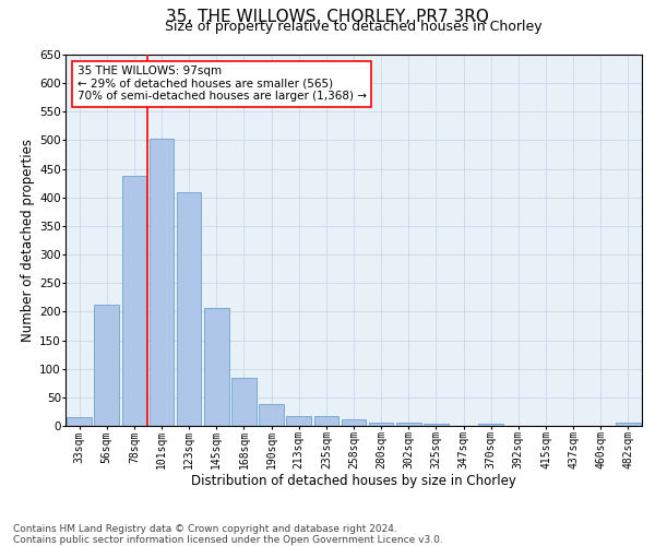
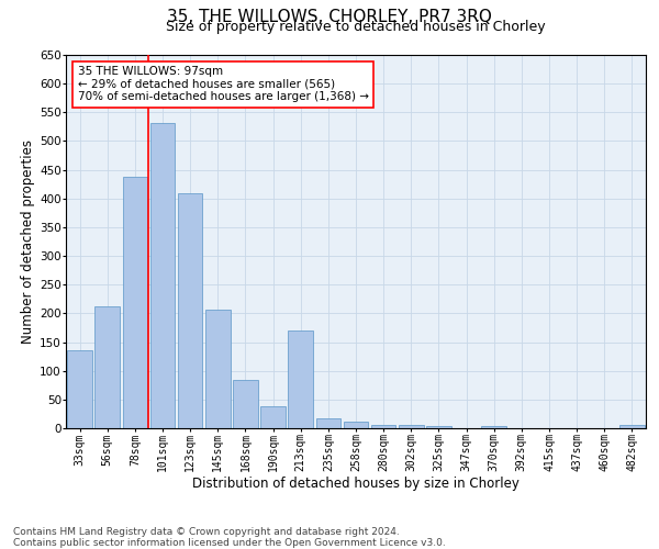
33sqm: 15 -> 136
101sqm: 503 -> 532
213sqm: 18 -> 170
